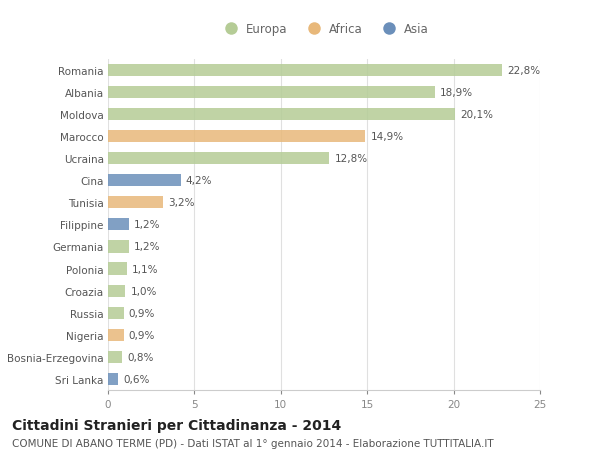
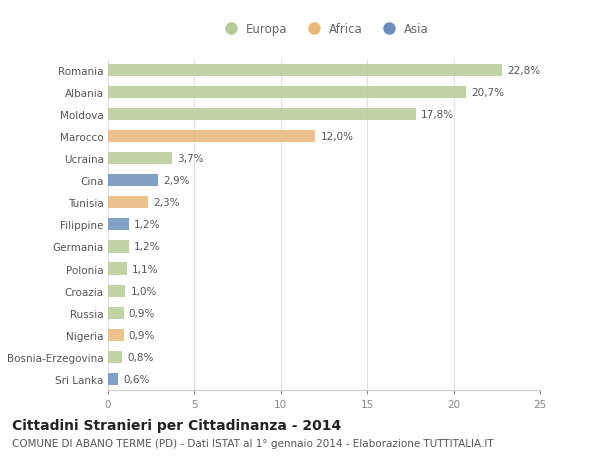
Albania: 18,9% -> 20,7%
Moldova: 20,1% -> 17,8%
Marocco: 14,9% -> 12,0%
Ucraina: 12,8% -> 3,7%
Cina: 4,2% -> 2,9%
Tunisia: 3,2% -> 2,3%
